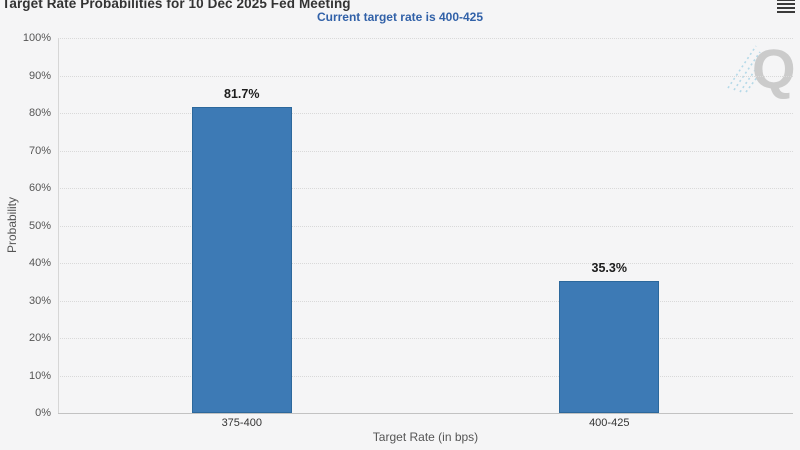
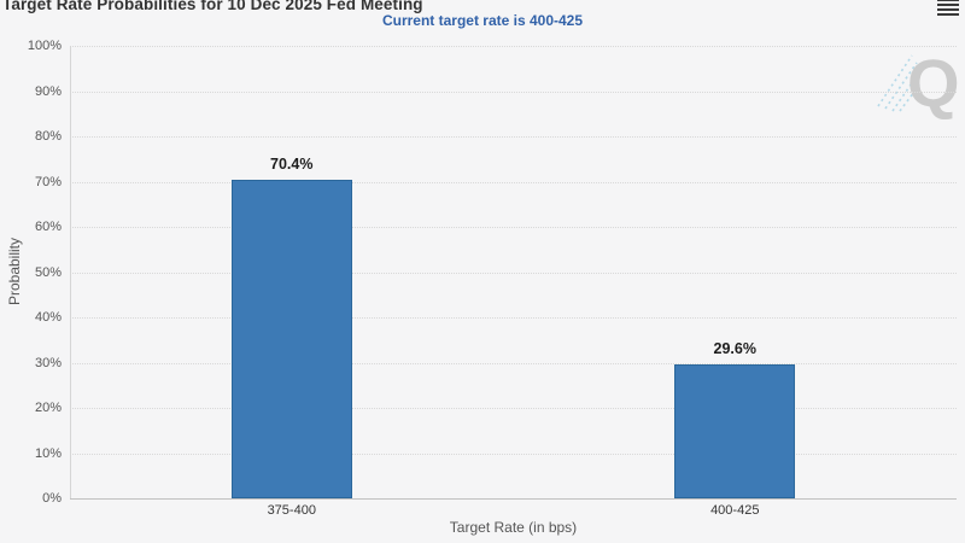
375-400: 81.7% -> 70.4%
400-425: 35.3% -> 29.6%
